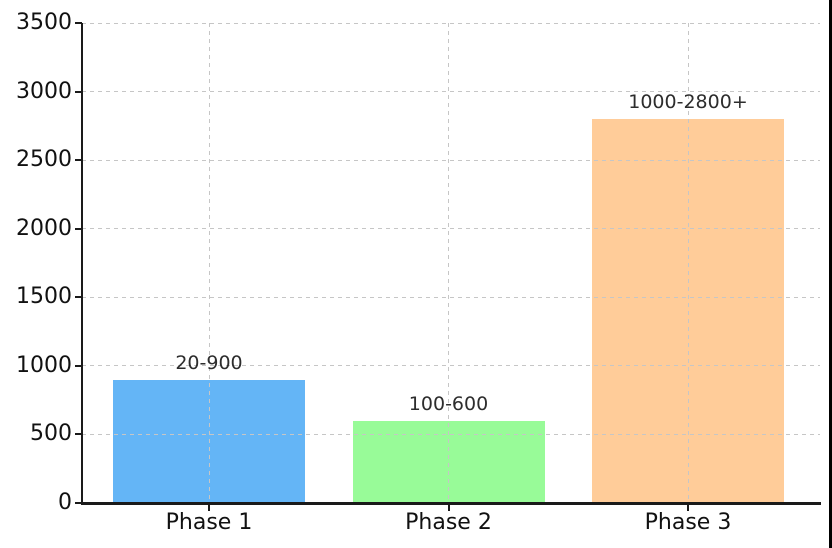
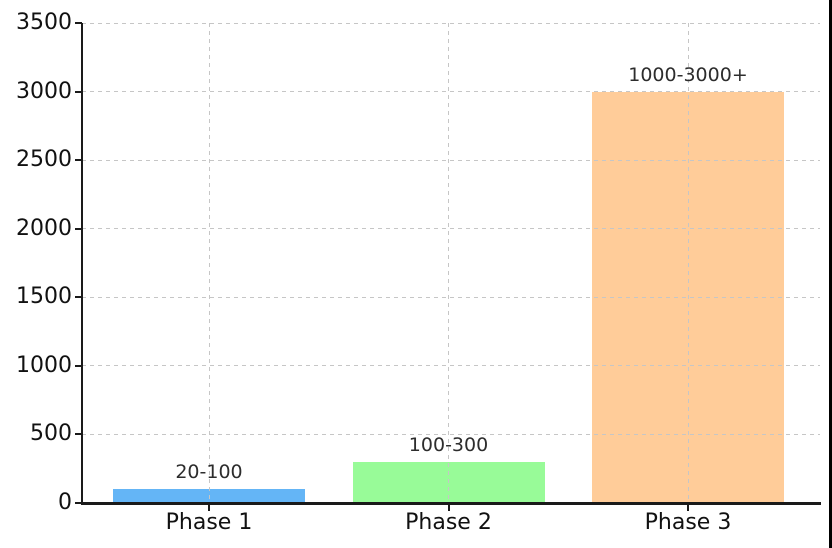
Phase 1: 900 -> 100
Phase 2: 600 -> 300
Phase 3: 2800 -> 3000
